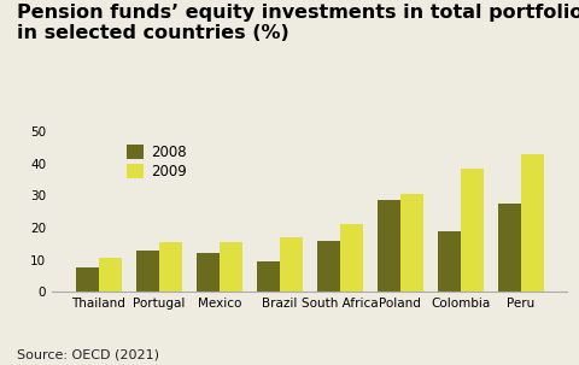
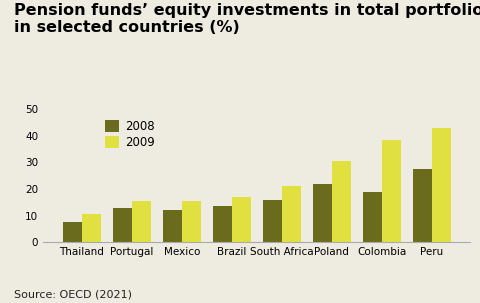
2008/Brazil: 9.5 -> 13.5
2008/Poland: 28.5 -> 22.0
